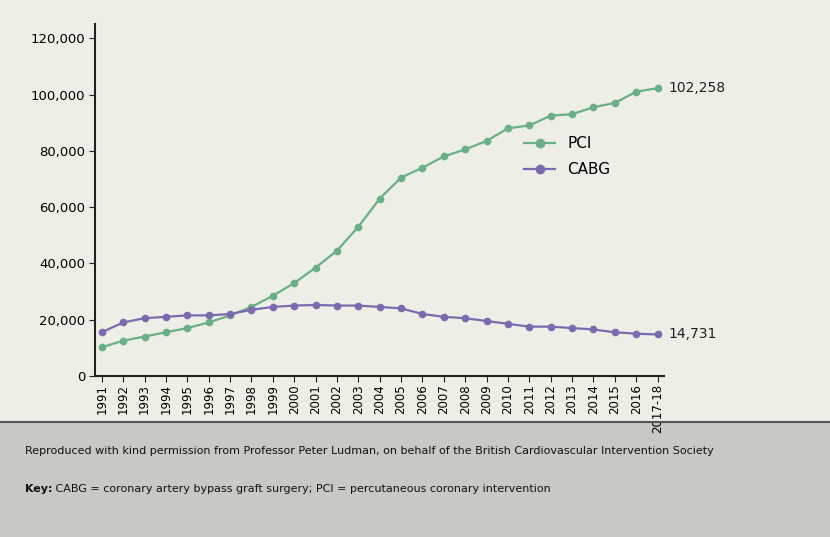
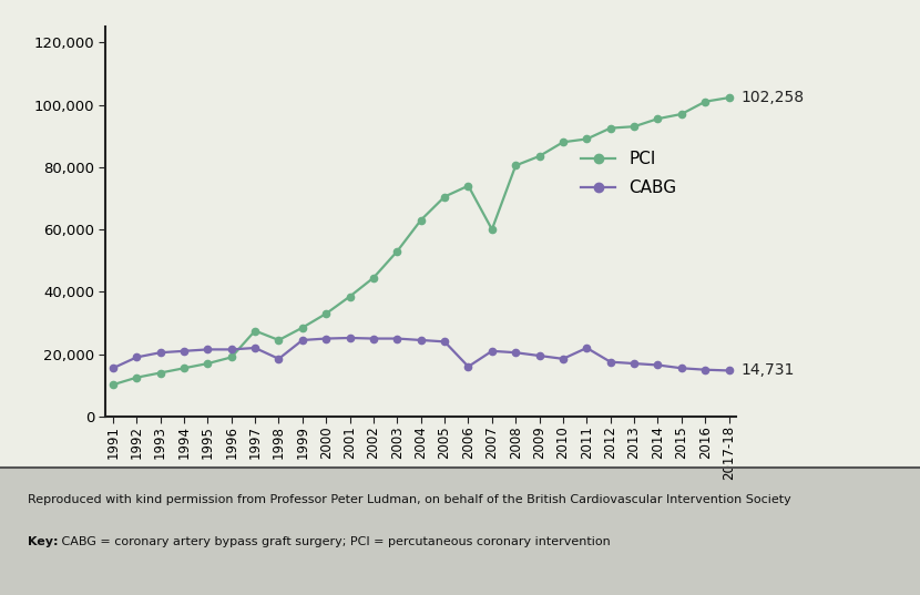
PCI/1997: 21,500 -> 27,500
CABG/1998: 23,500 -> 18,500
CABG/2006: 22,000 -> 16,000
PCI/2007: 78,000 -> 60,000
CABG/2011: 17,500 -> 22,000
